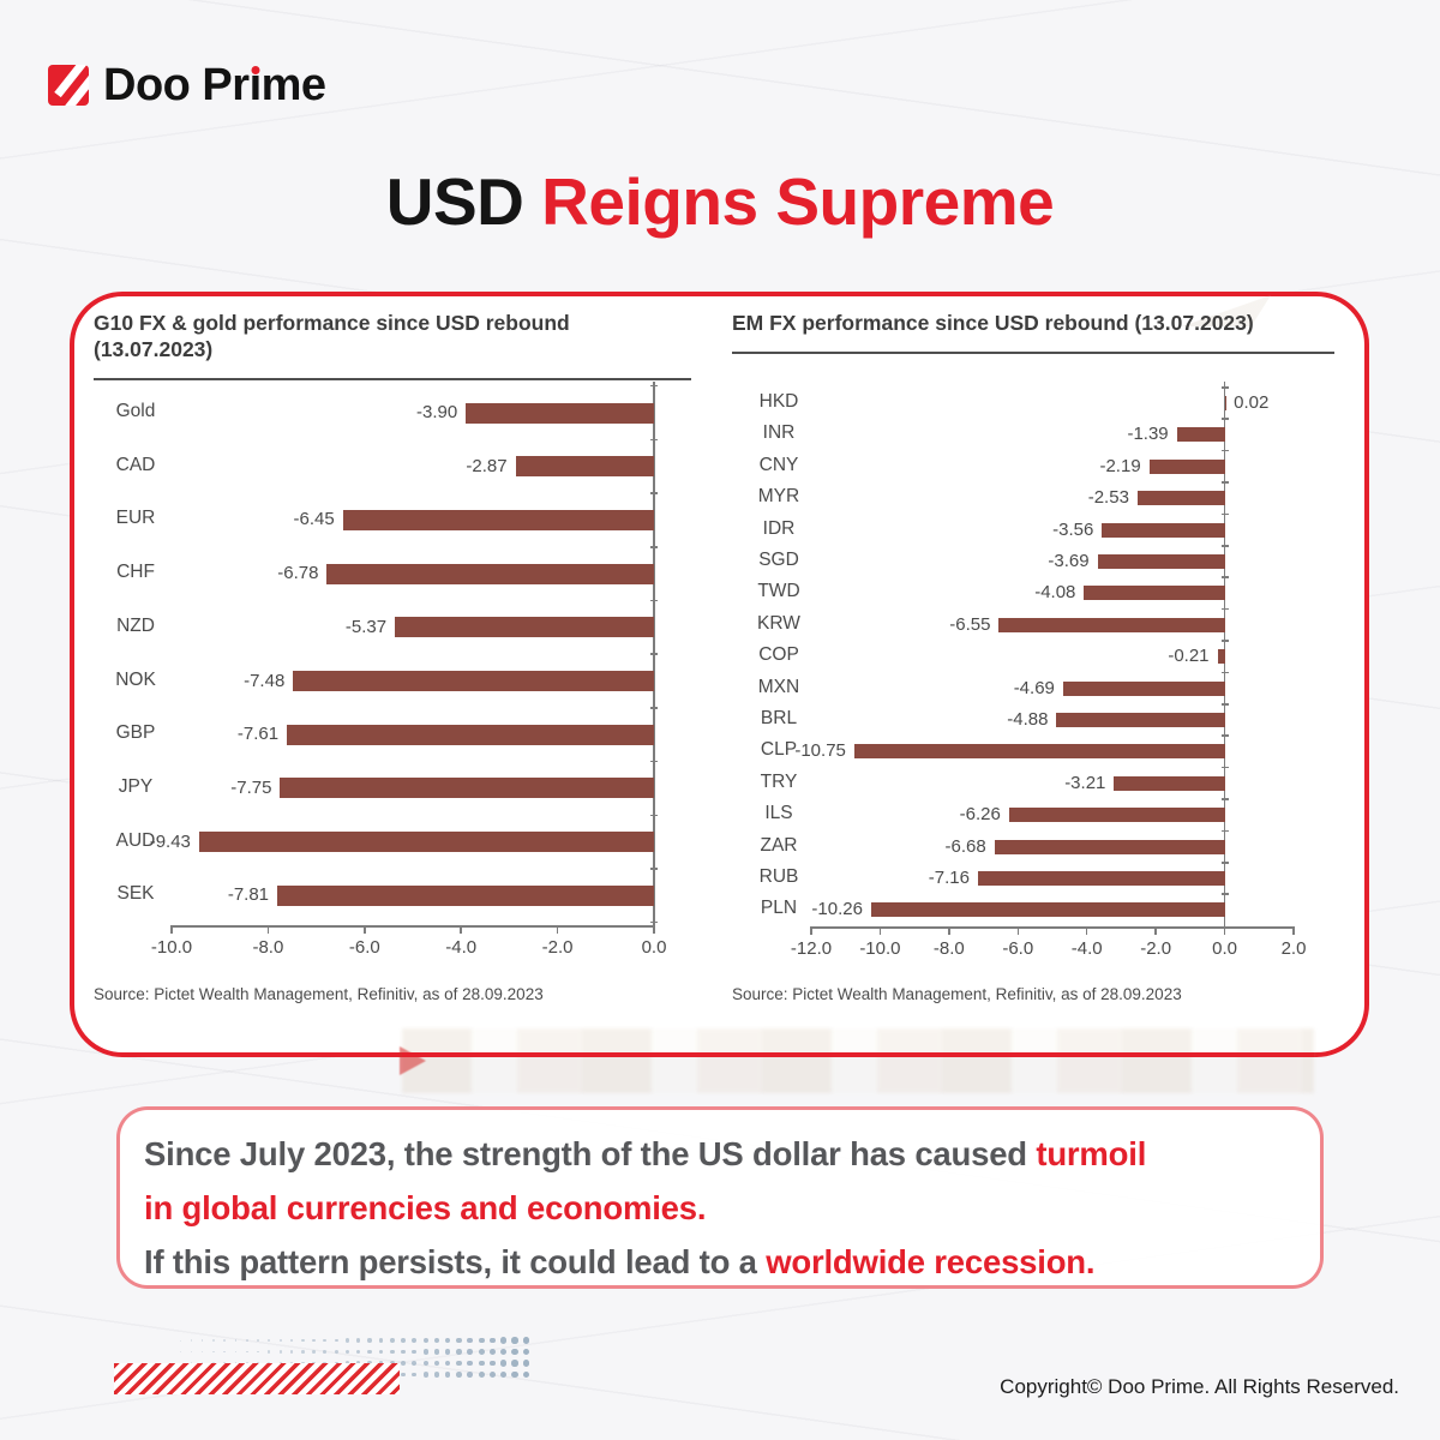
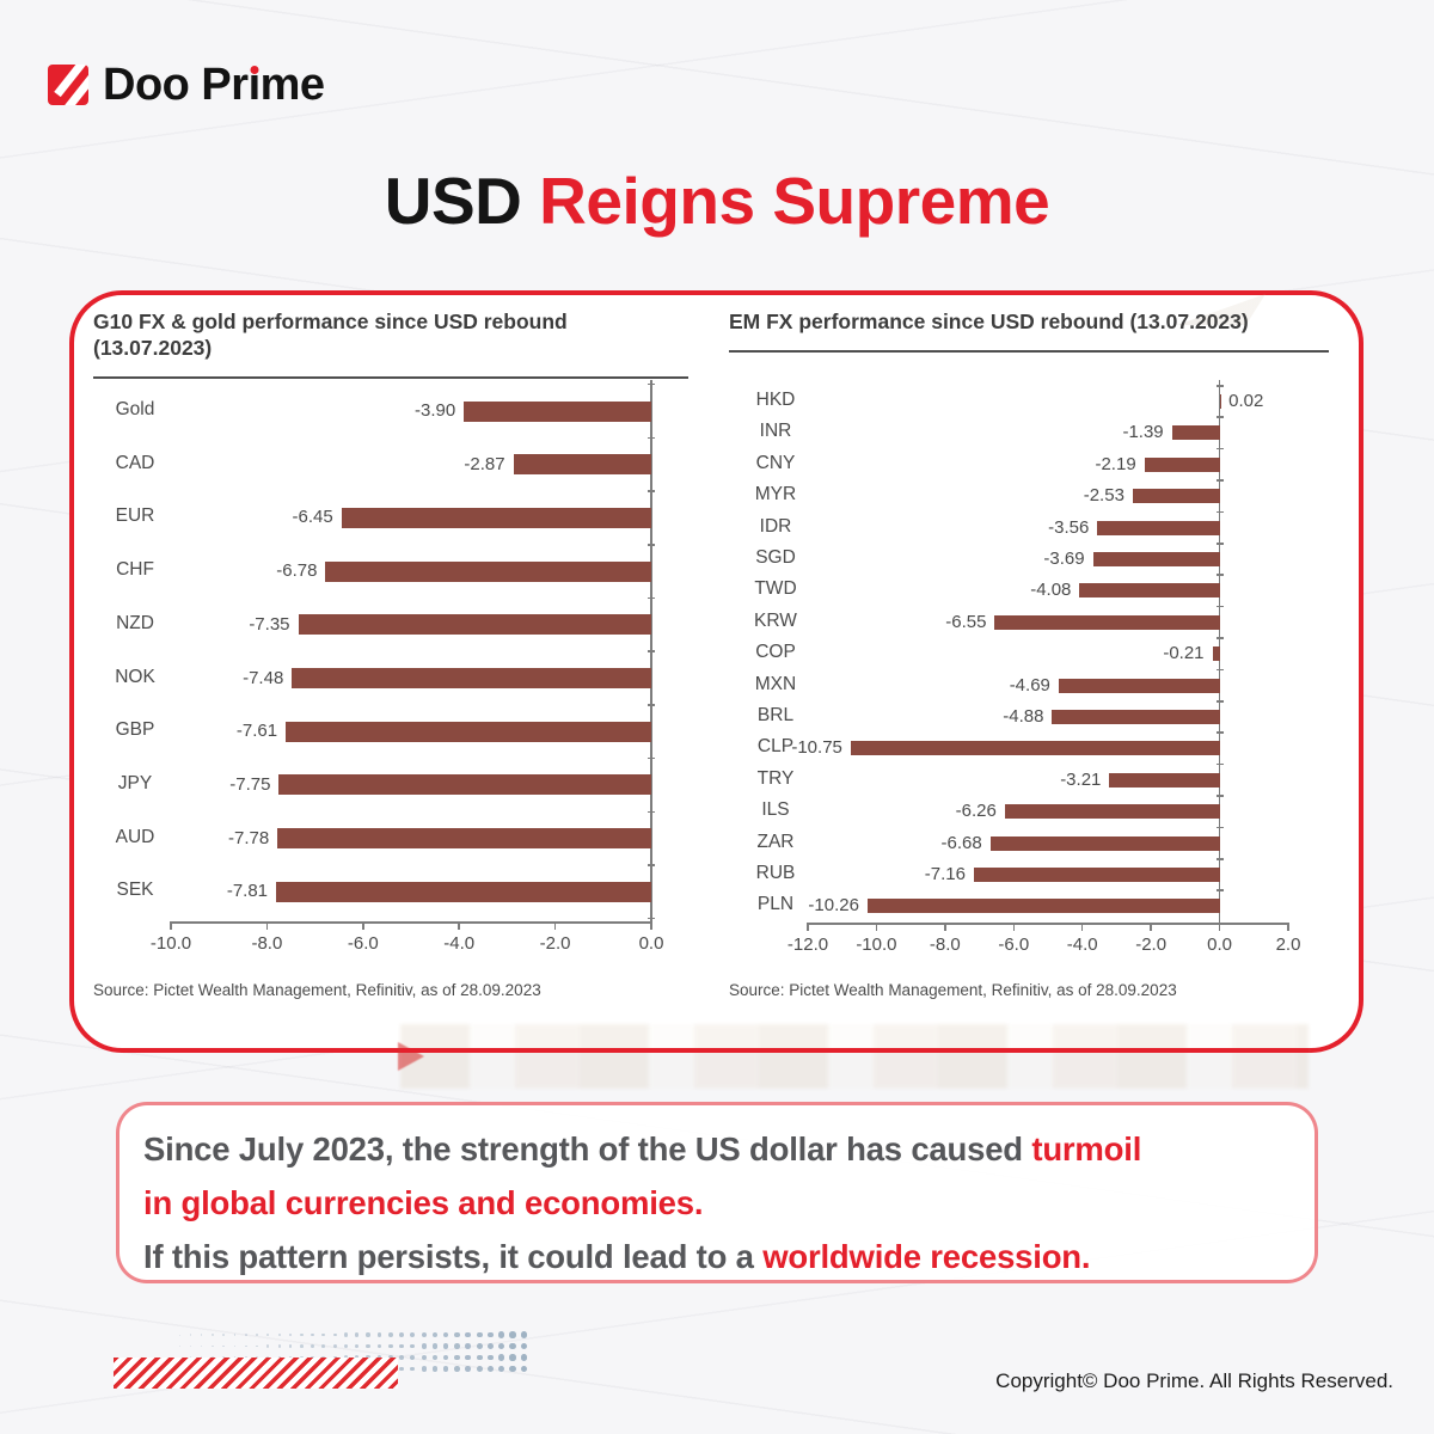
G10 FX & gold performance since USD rebound (13.07.2023)/NZD: -5.37 -> -7.35
G10 FX & gold performance since USD rebound (13.07.2023)/AUD: -9.43 -> -7.78
